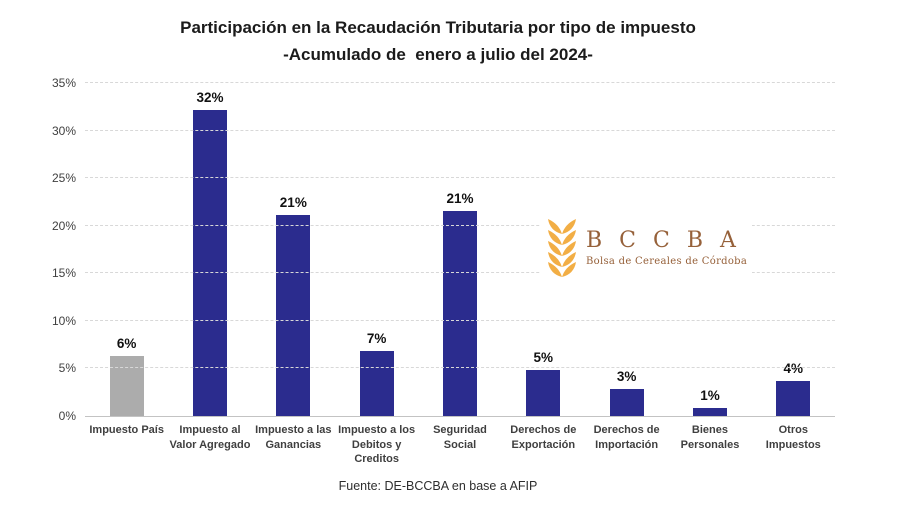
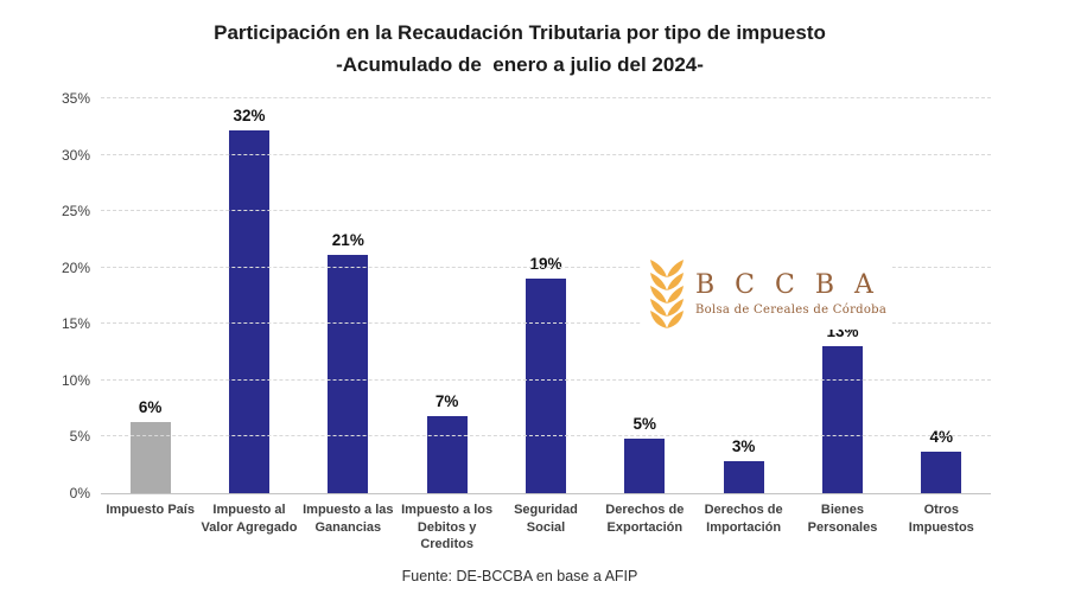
Seguridad Social: 21% -> 19%
Bienes Personales: 1% -> 13%
